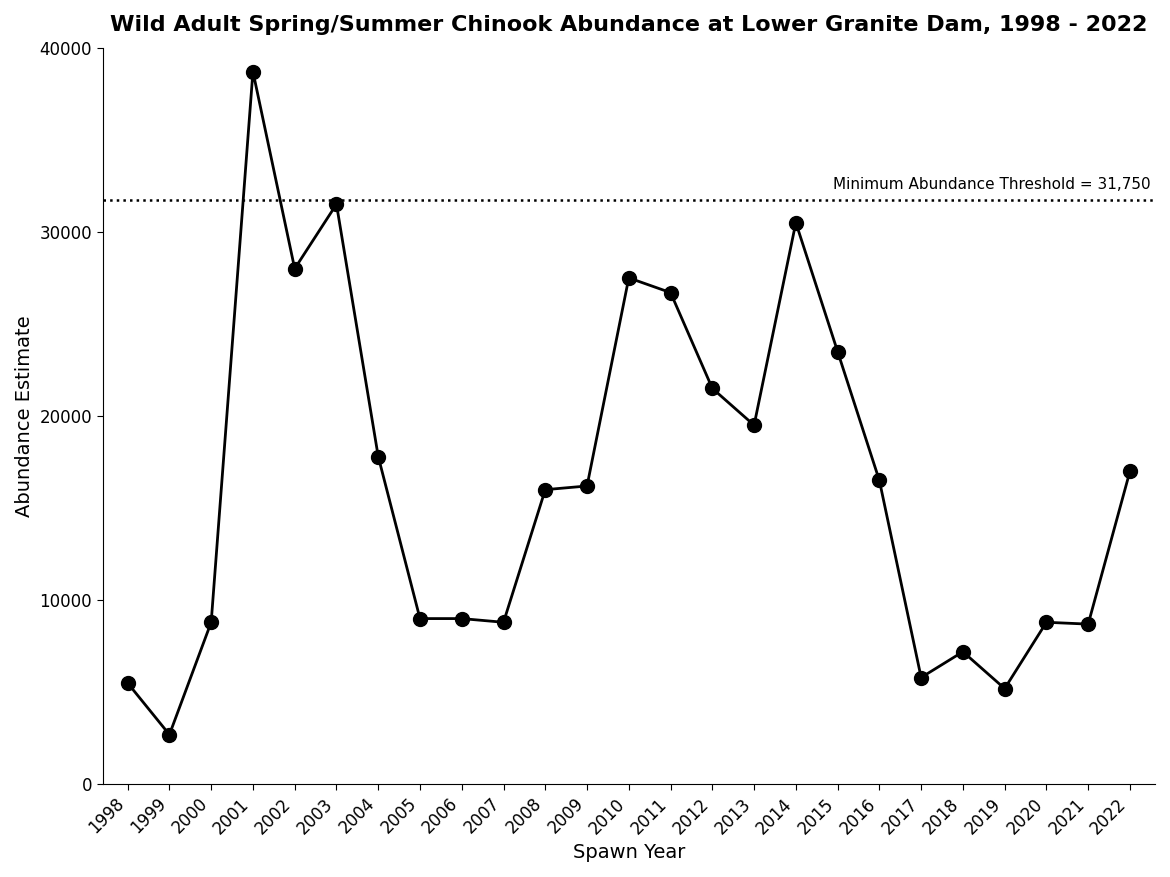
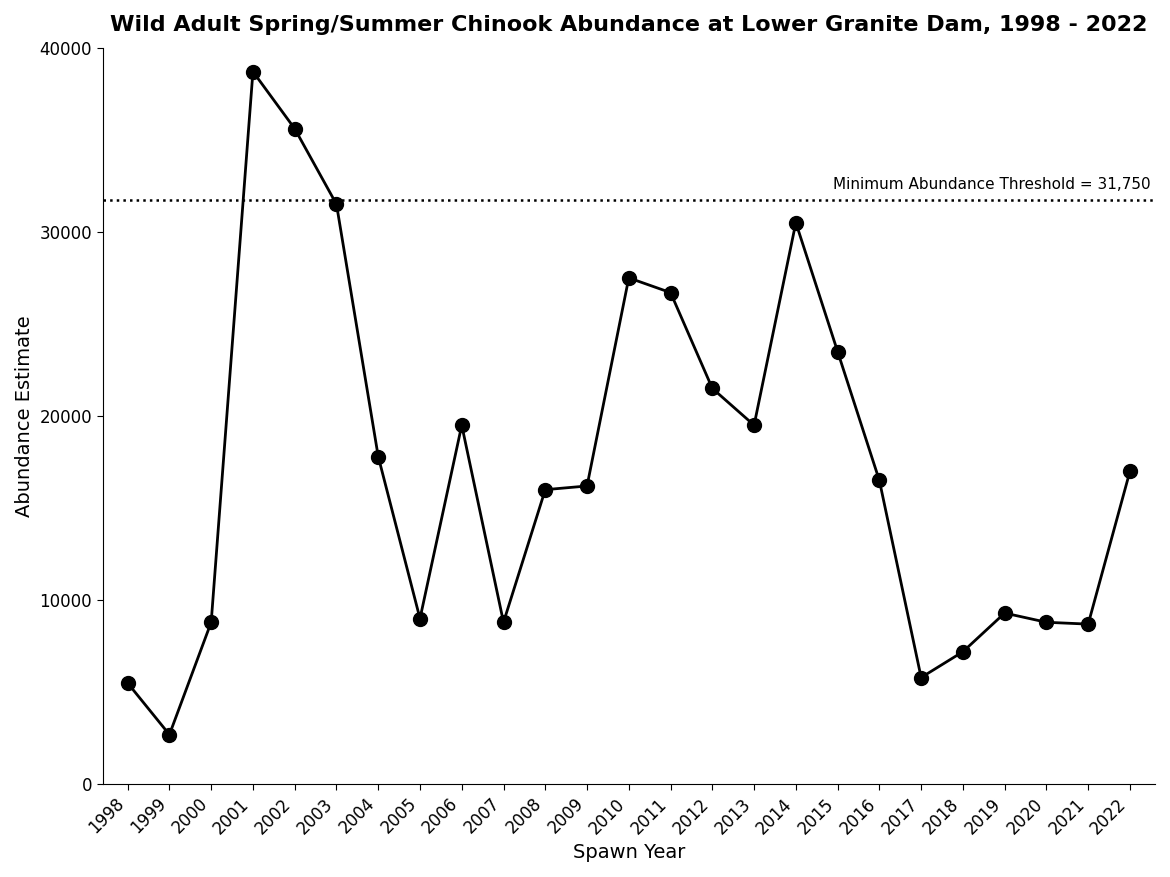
2002: 28000 -> 35600
2006: 9000 -> 19500
2019: 5200 -> 9300
